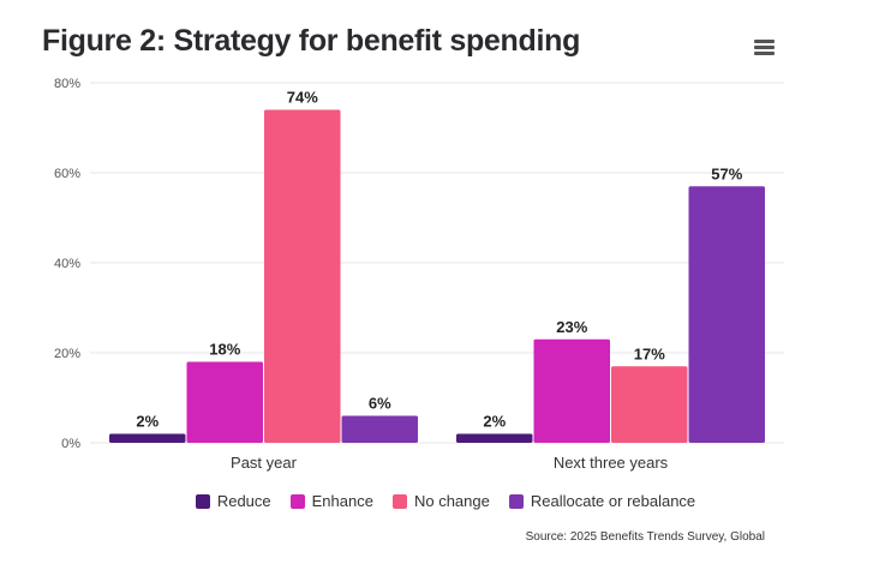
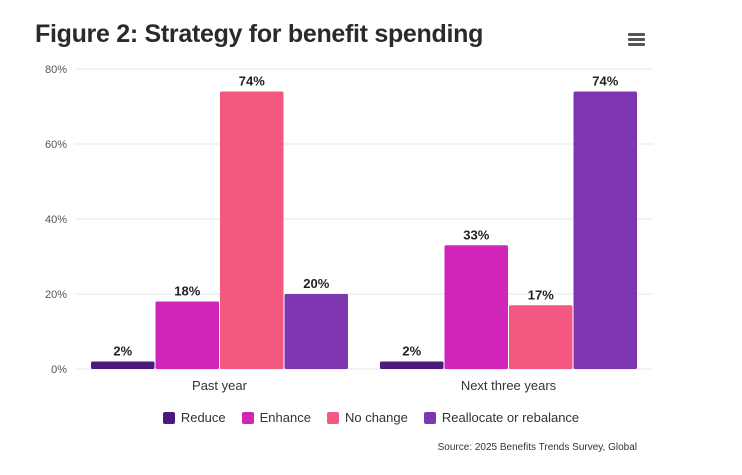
Reallocate or rebalance/Past year: 6% -> 20%
Enhance/Next three years: 23% -> 33%
Reallocate or rebalance/Next three years: 57% -> 74%
